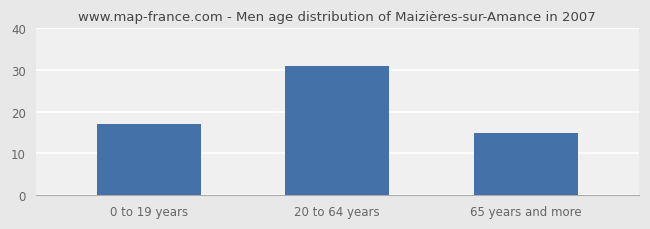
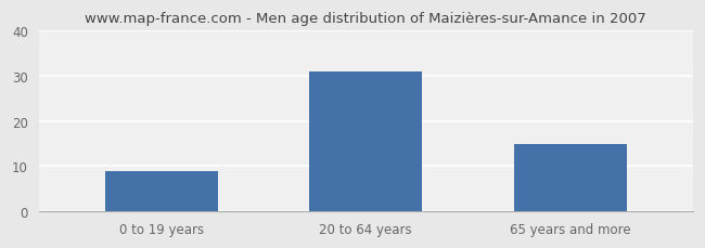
0 to 19 years: 17 -> 9
